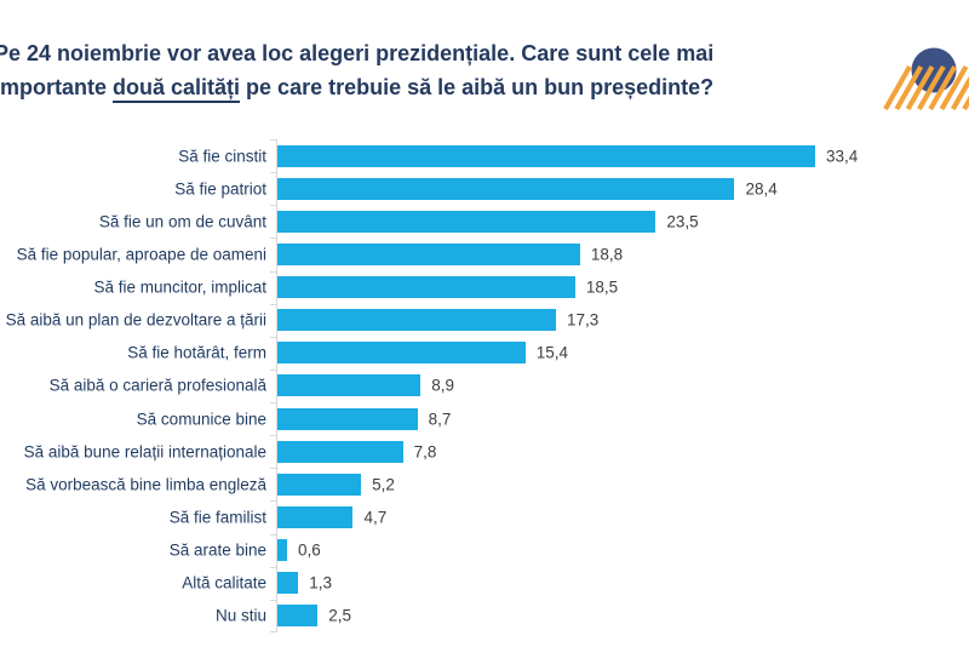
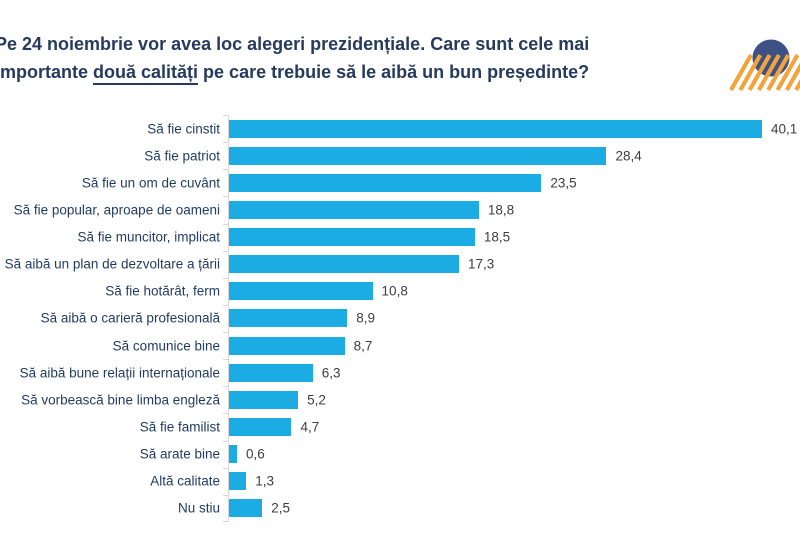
Să fie cinstit: 33,4 -> 40,1
Să fie hotărât, ferm: 15,4 -> 10,8
Să aibă bune relații internaționale: 7,8 -> 6,3
